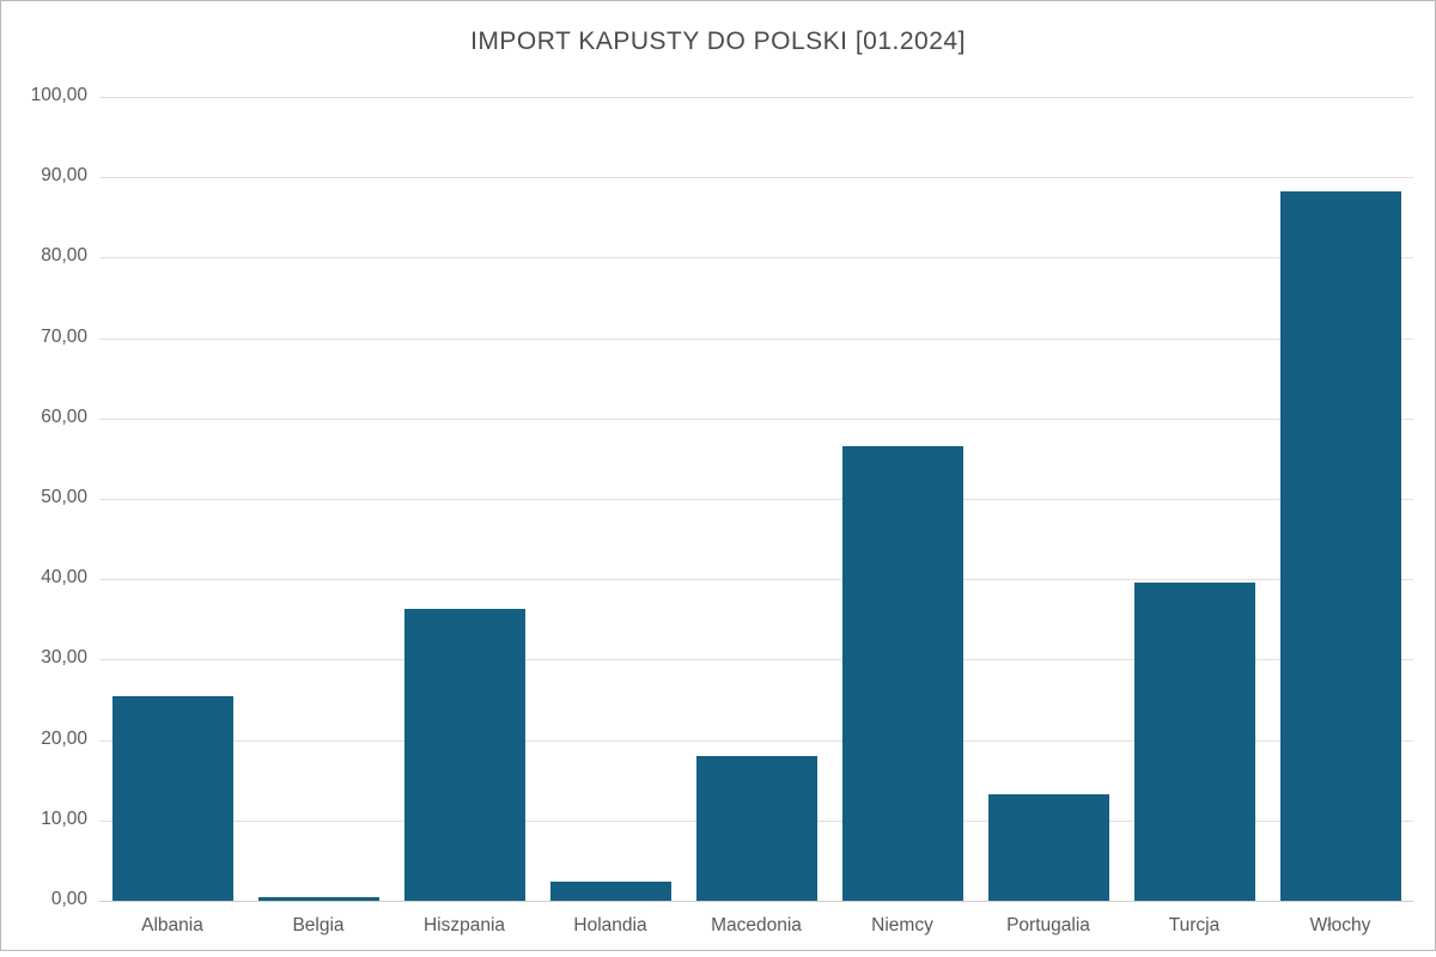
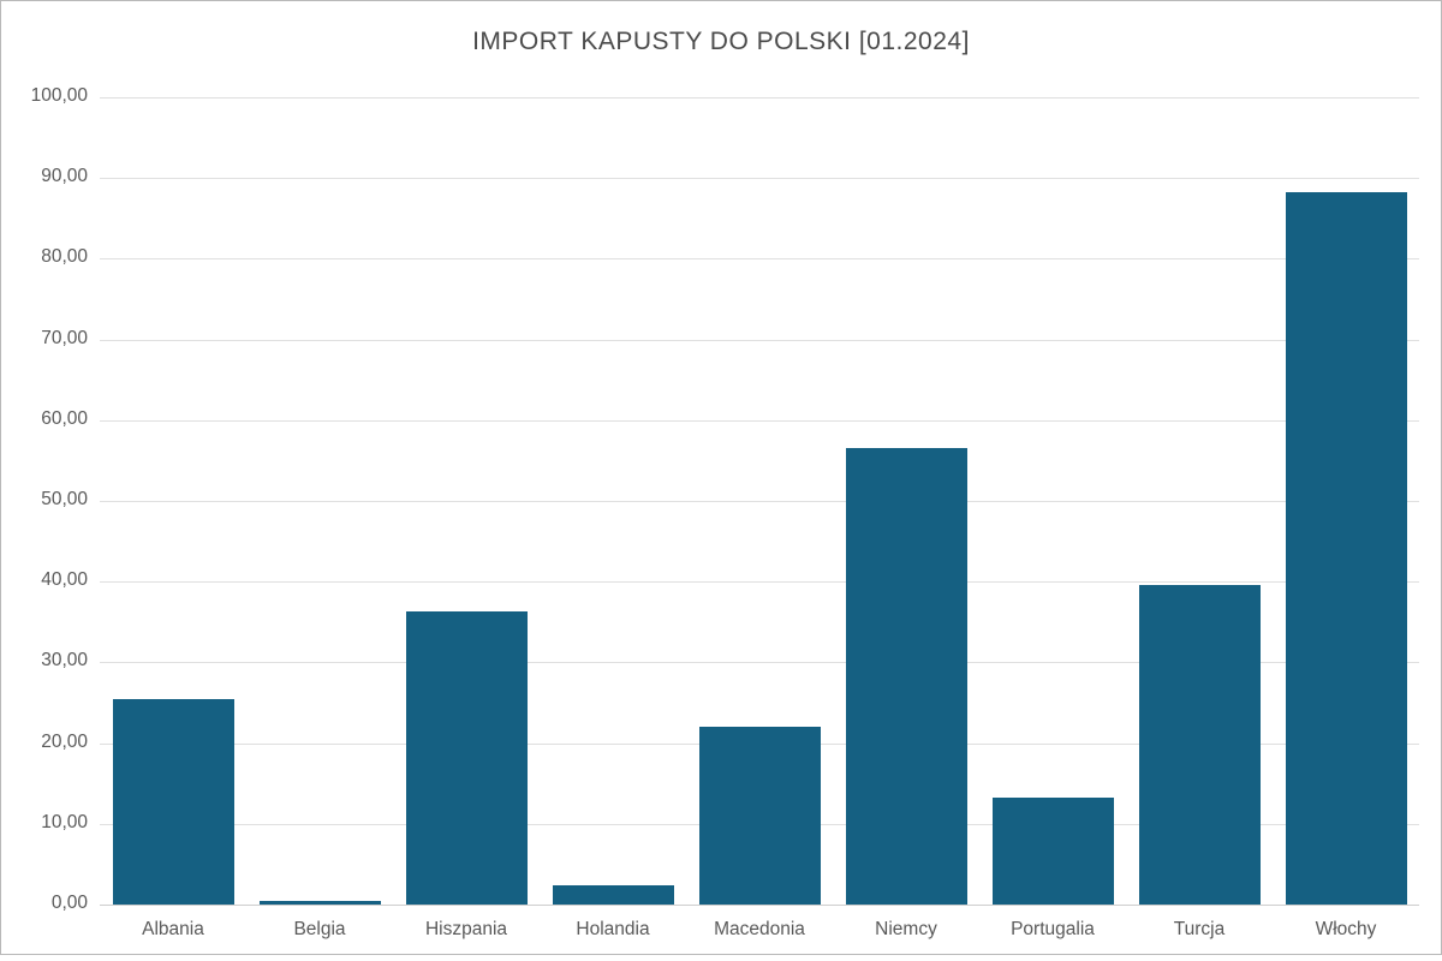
Macedonia: 18 -> 22
